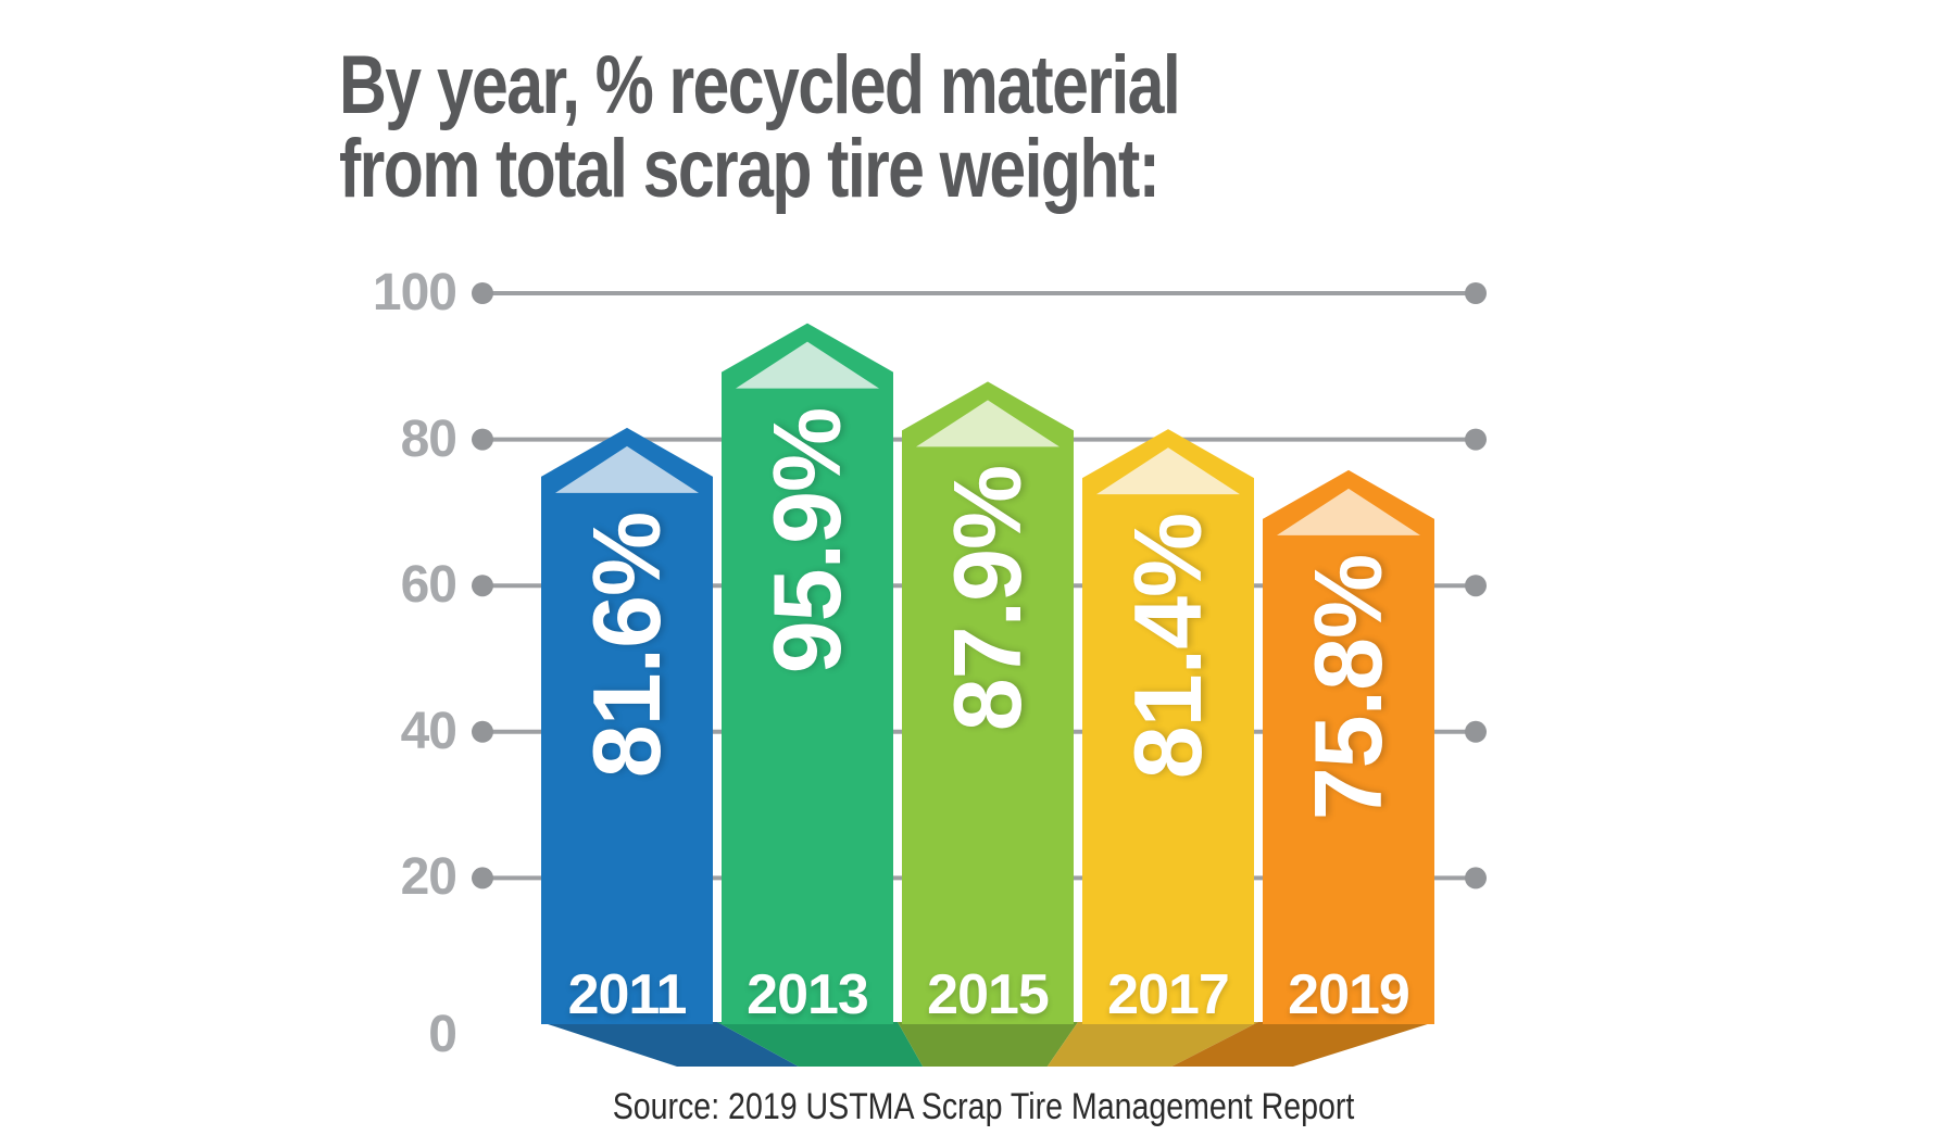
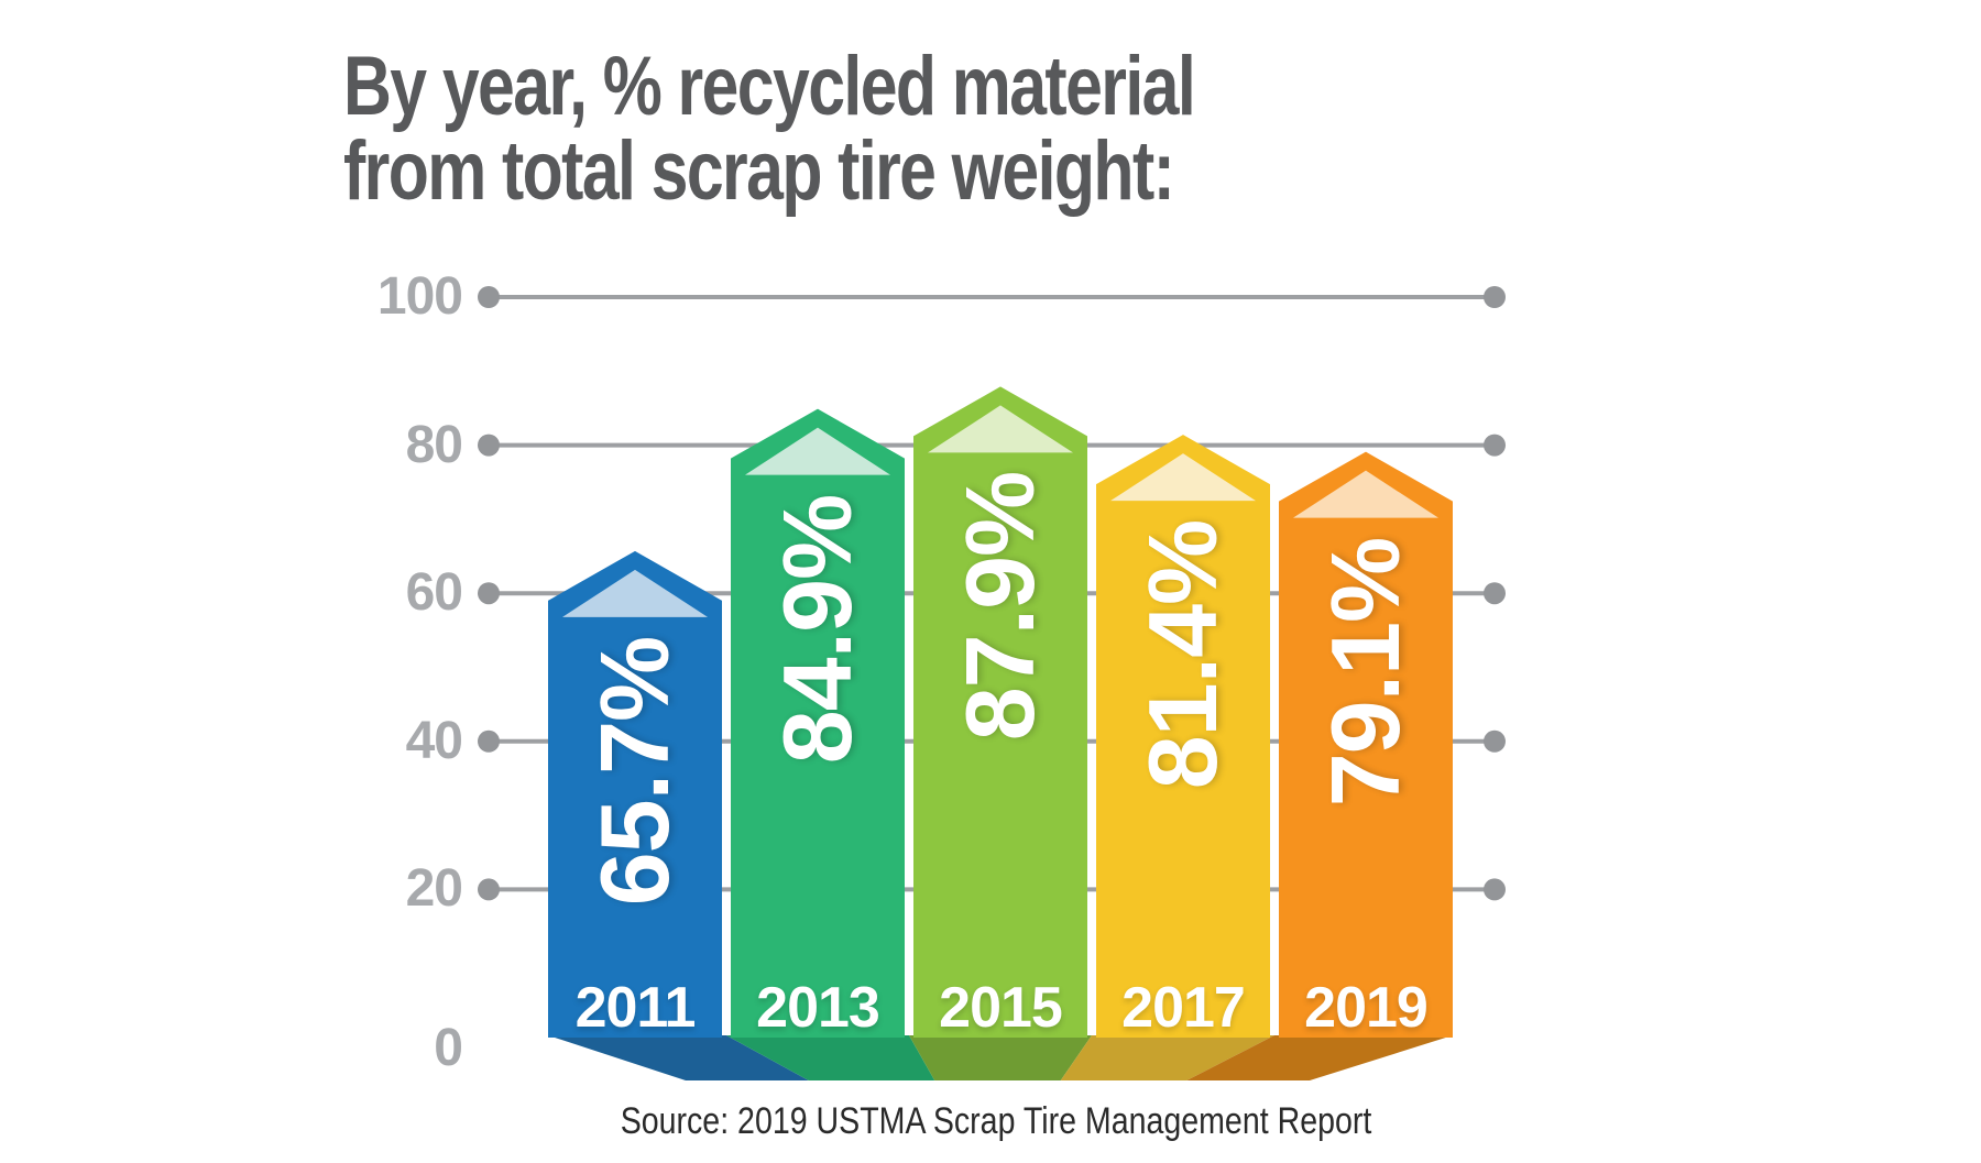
2011: 81.6% -> 65.7%
2013: 95.9% -> 84.9%
2019: 75.8% -> 79.1%
